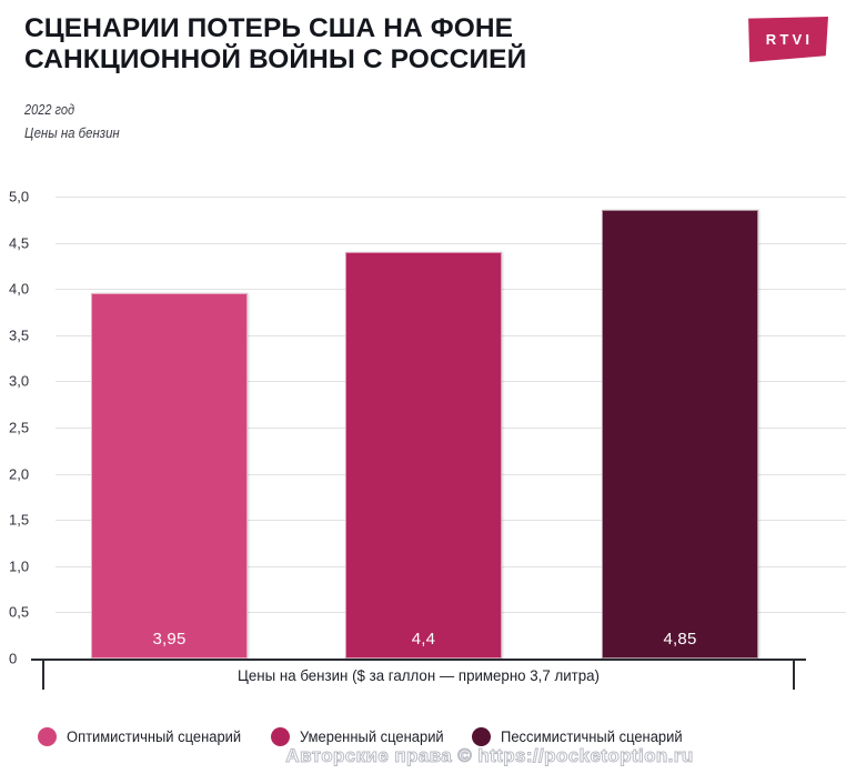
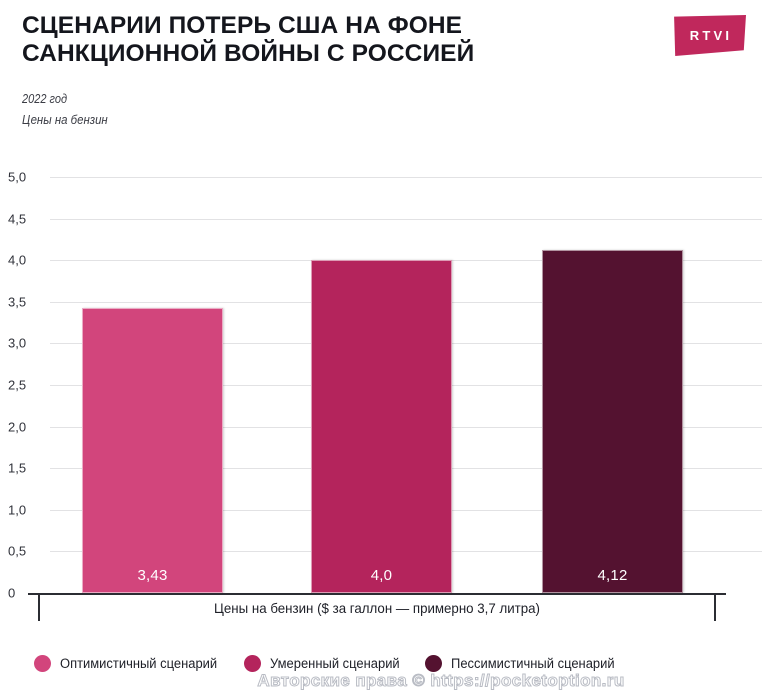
Оптимистичный сценарий: 3,95 -> 3,43
Умеренный сценарий: 4,4 -> 4,0
Пессимистичный сценарий: 4,85 -> 4,12
